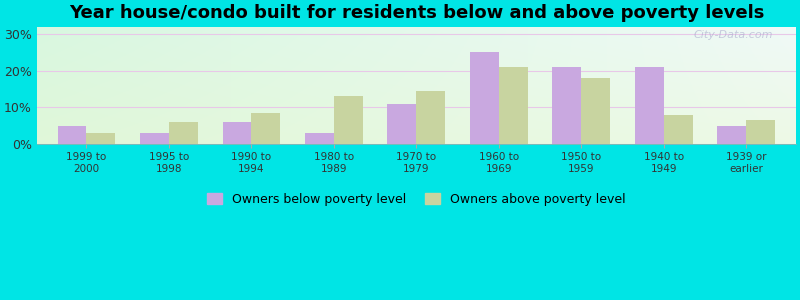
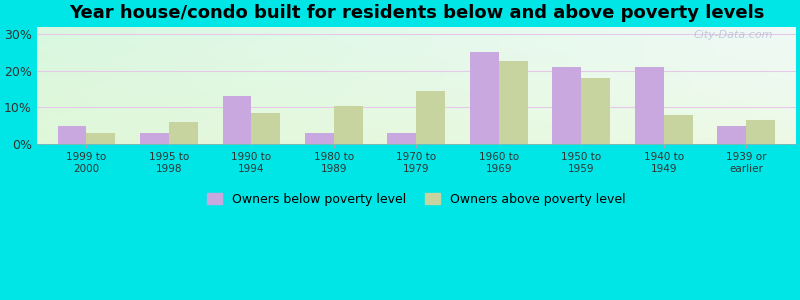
Owners below poverty level/1990 to 1994: 6% -> 13%
Owners above poverty level/1980 to 1989: 13.0% -> 10.5%
Owners below poverty level/1970 to 1979: 11% -> 3%
Owners above poverty level/1960 to 1969: 21.0% -> 22.5%
